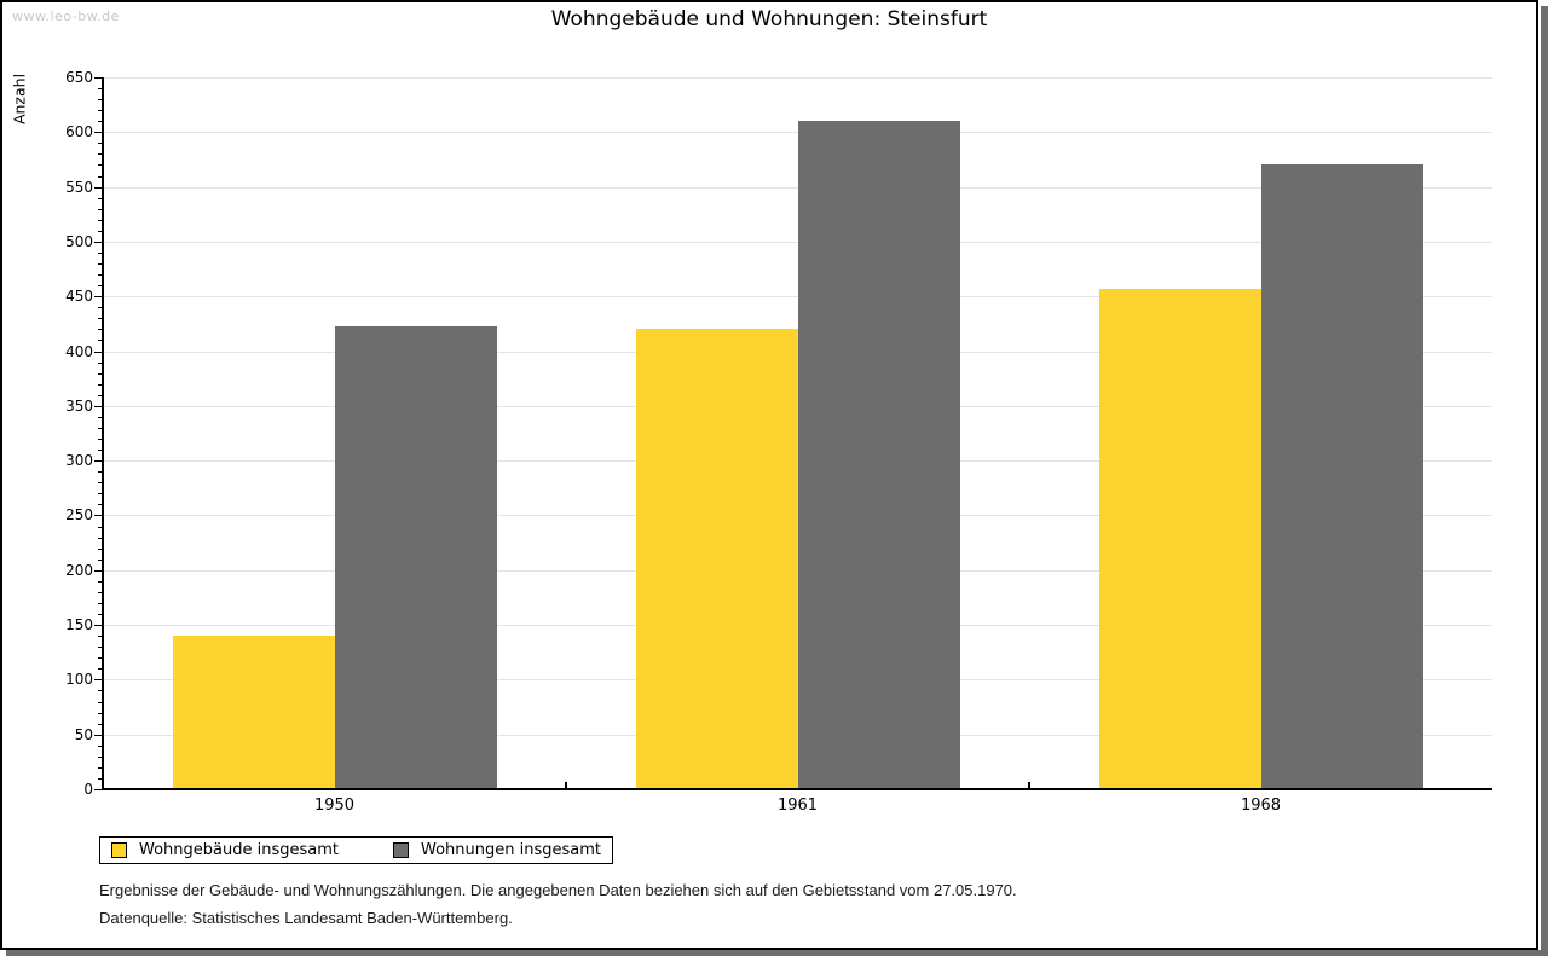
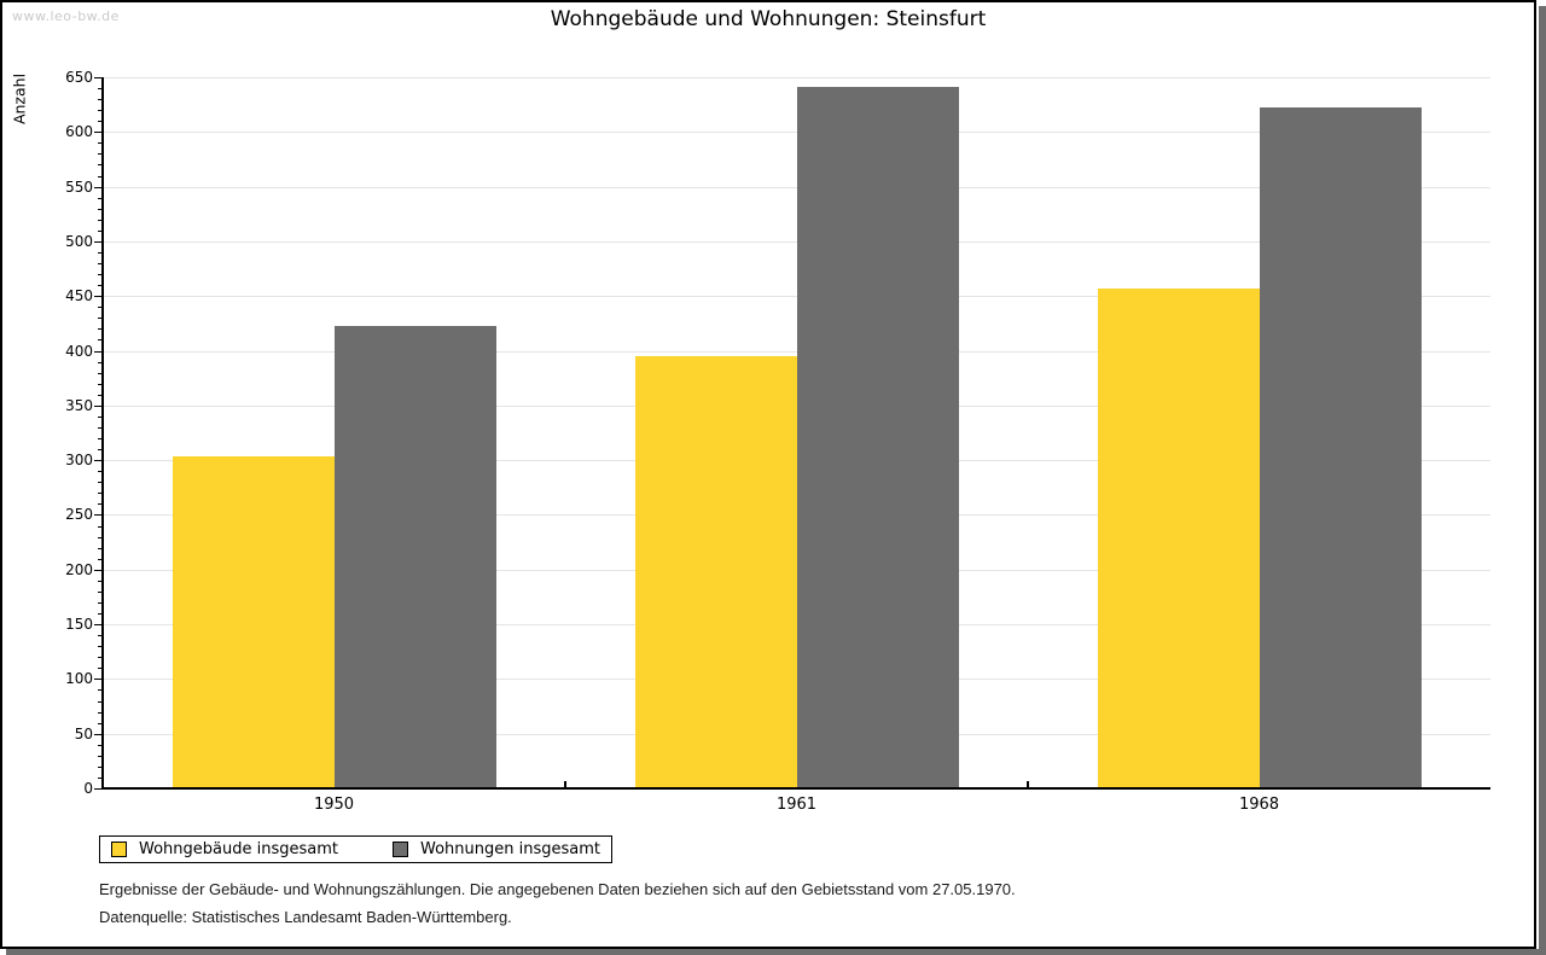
Wohngebäude insgesamt/1950: 140 -> 300
Wohngebäude insgesamt/1961: 420 -> 400
Wohnungen insgesamt/1961: 610 -> 640
Wohnungen insgesamt/1968: 570 -> 620
